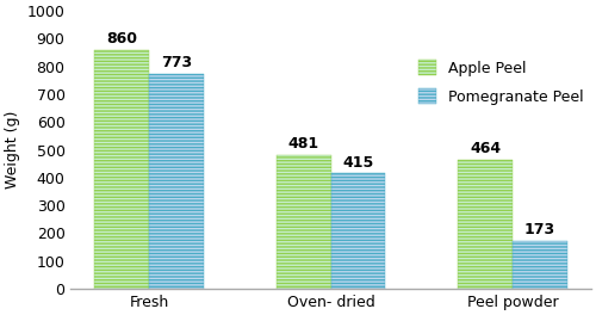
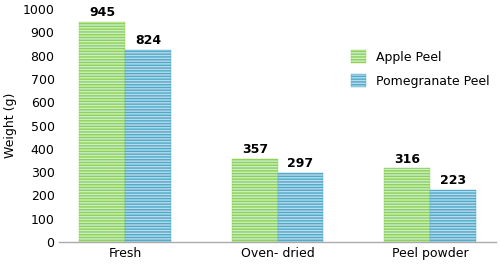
Apple Peel/Fresh: 860 -> 945
Pomegranate Peel/Fresh: 773 -> 824
Apple Peel/Oven- dried: 481 -> 357
Pomegranate Peel/Oven- dried: 415 -> 297
Apple Peel/Peel powder: 464 -> 316
Pomegranate Peel/Peel powder: 173 -> 223
